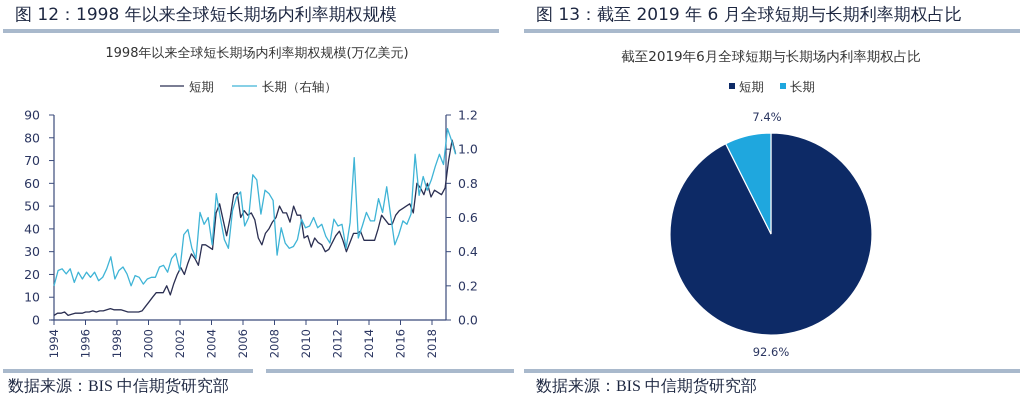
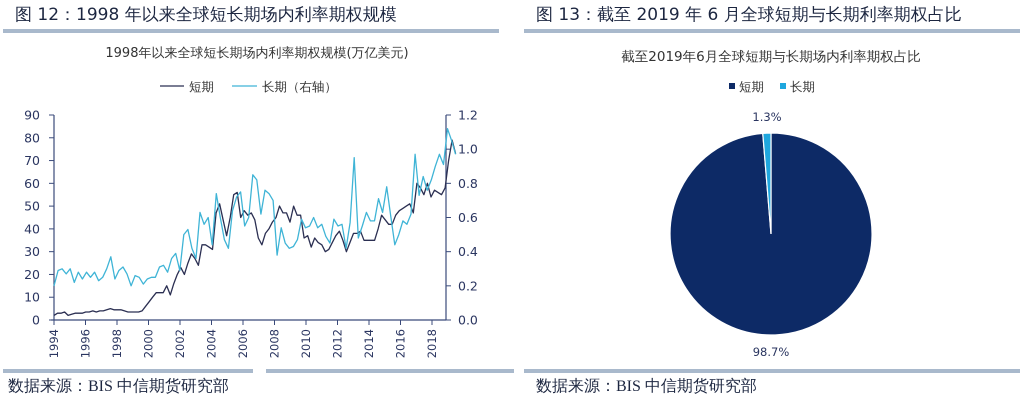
截至2019年6月全球短期与长期场内利率期权占比/短期: 92.6% -> 98.7%
截至2019年6月全球短期与长期场内利率期权占比/长期: 7.4% -> 1.3%
